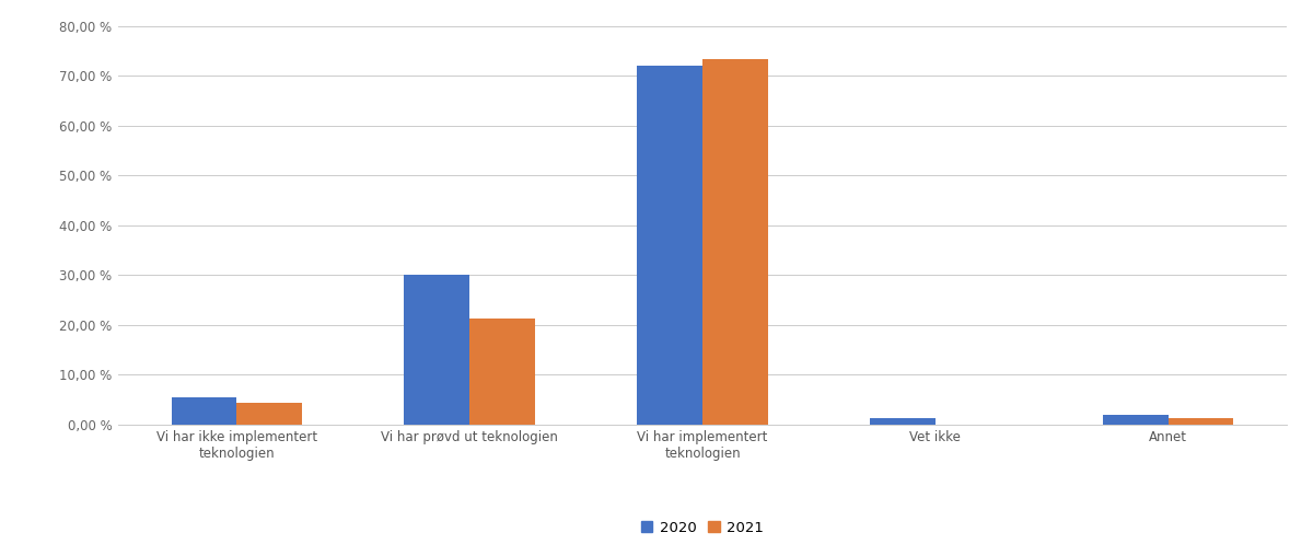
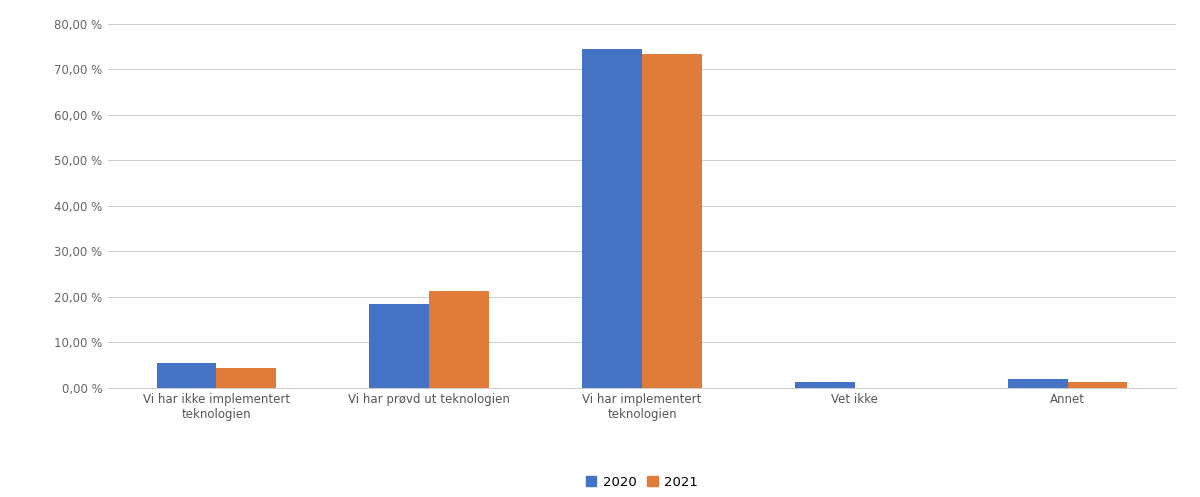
2020/Vi har prøvd ut teknologien: 30,0 % -> 18,5 %
2020/Vi har implementert teknologien: 72,0 % -> 74,5 %
